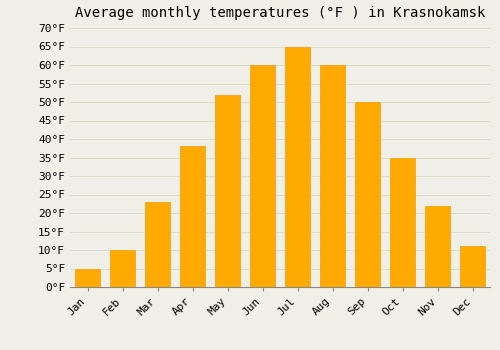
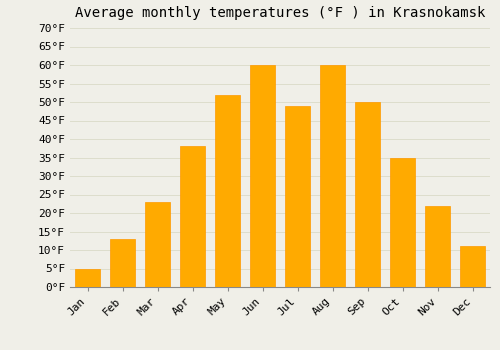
Feb: 10°F -> 13°F
Jul: 65°F -> 49°F
